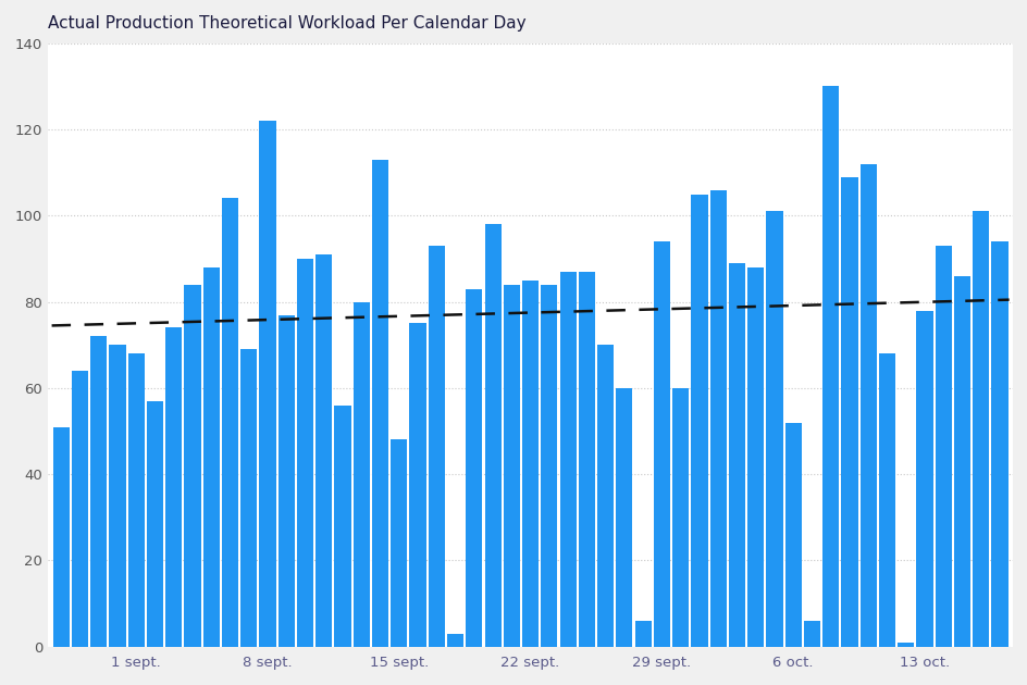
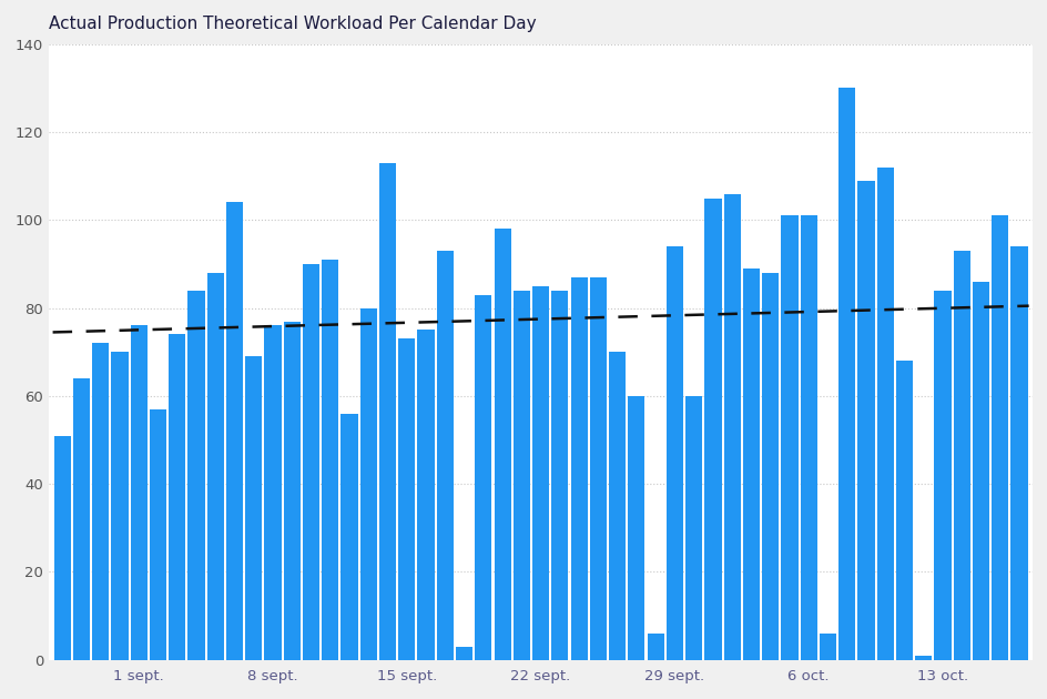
1 sept.: 68 -> 76
8 sept.: 122 -> 76
15 sept.: 48 -> 73
6 oct.: 52 -> 101
13 oct.: 78 -> 84
